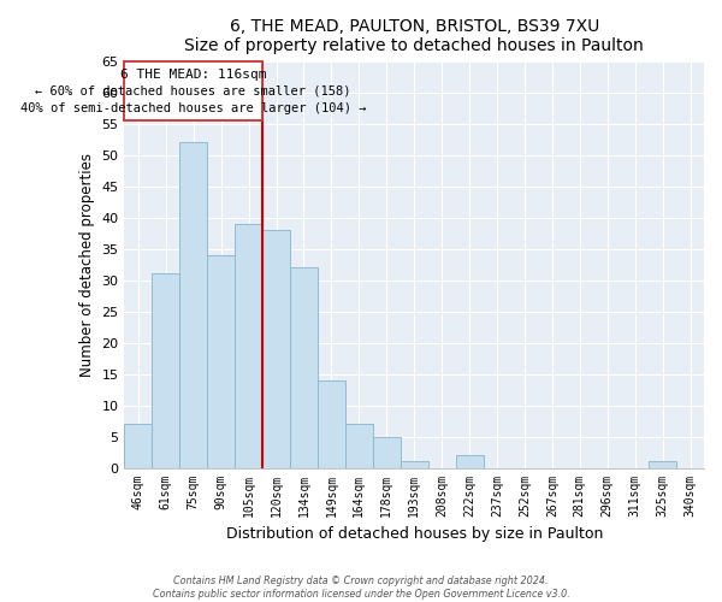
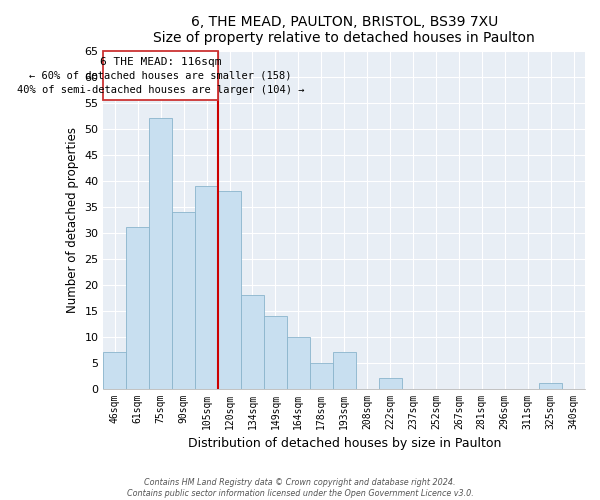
134sqm: 32 -> 18
164sqm: 7 -> 10
193sqm: 1 -> 7
